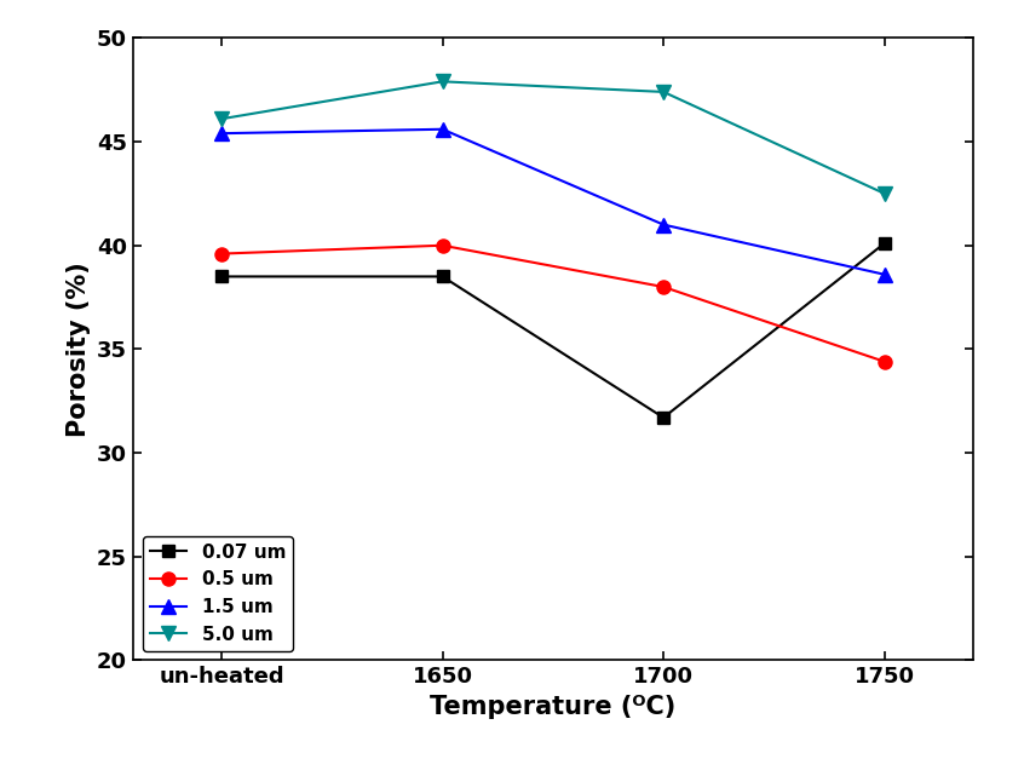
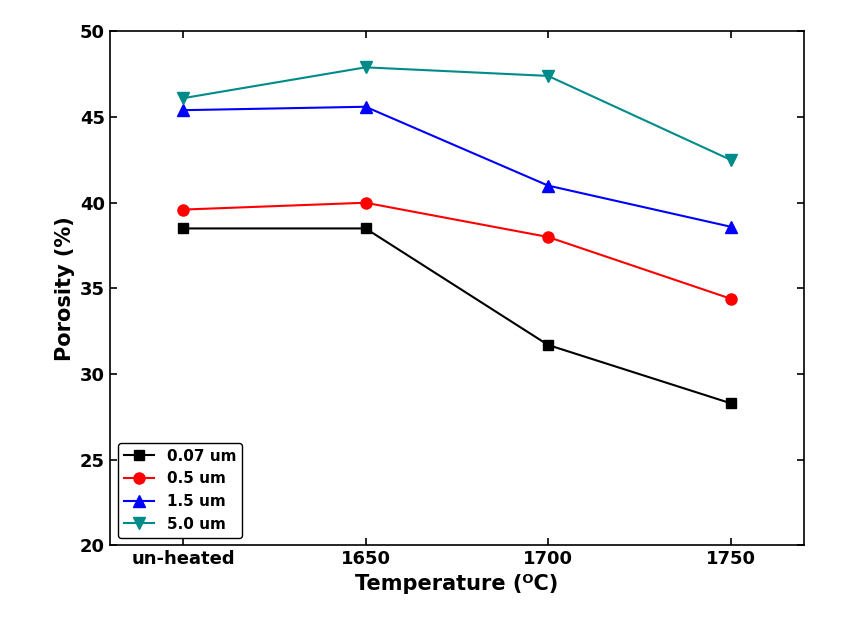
0.07 um/1750: 40.1 -> 28.3
